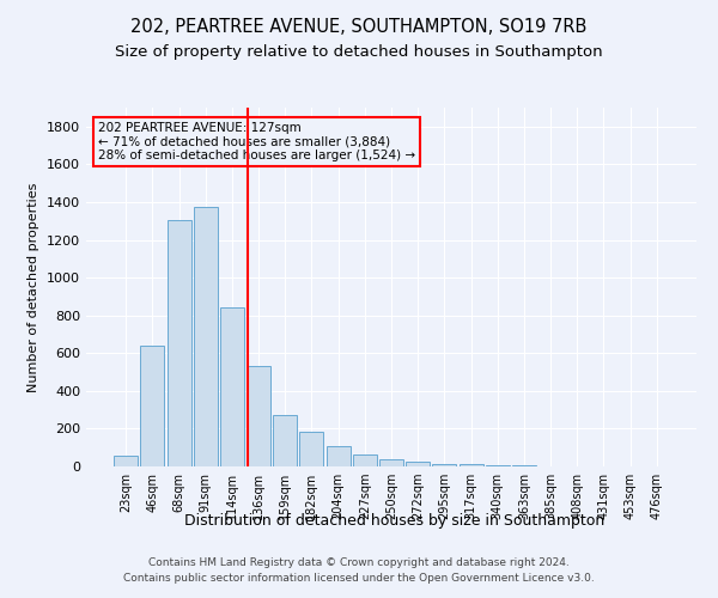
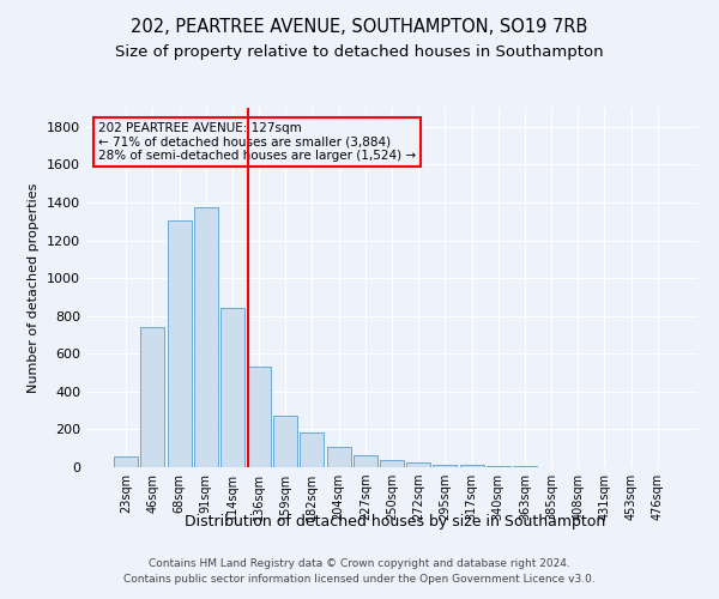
46sqm: 640 -> 740
